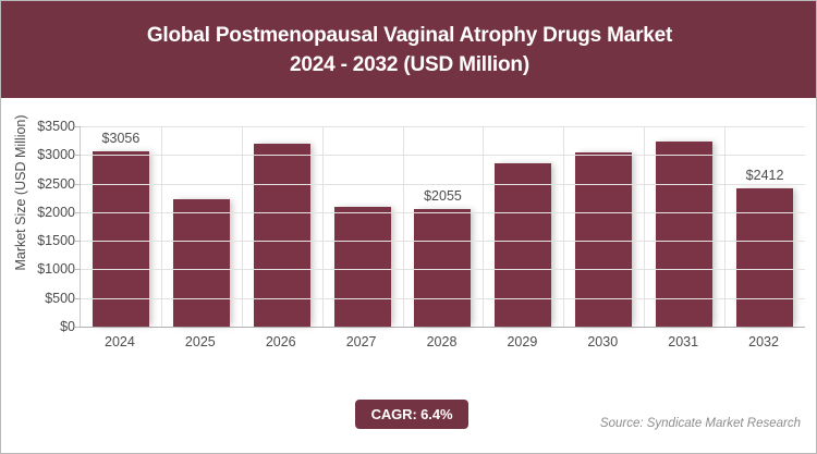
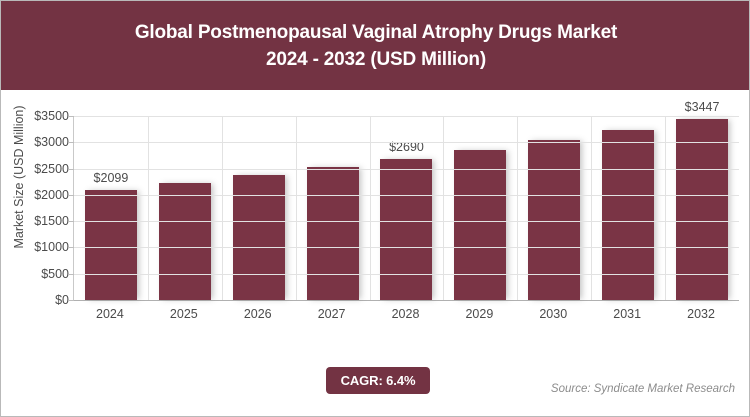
2024: $3056 -> $2099
2026: $3200 -> $2400
2027: $2100 -> $2500
2028: $2055 -> $2690
2032: $2412 -> $3447
